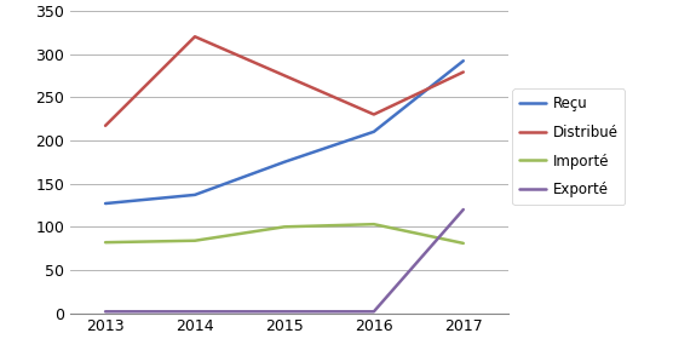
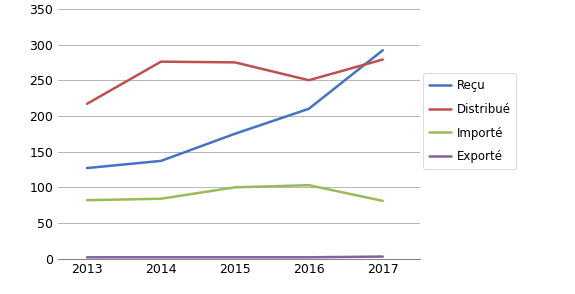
Distribué/2014: 320 -> 276
Distribué/2016: 230 -> 250
Exporté/2017: 120 -> 3
